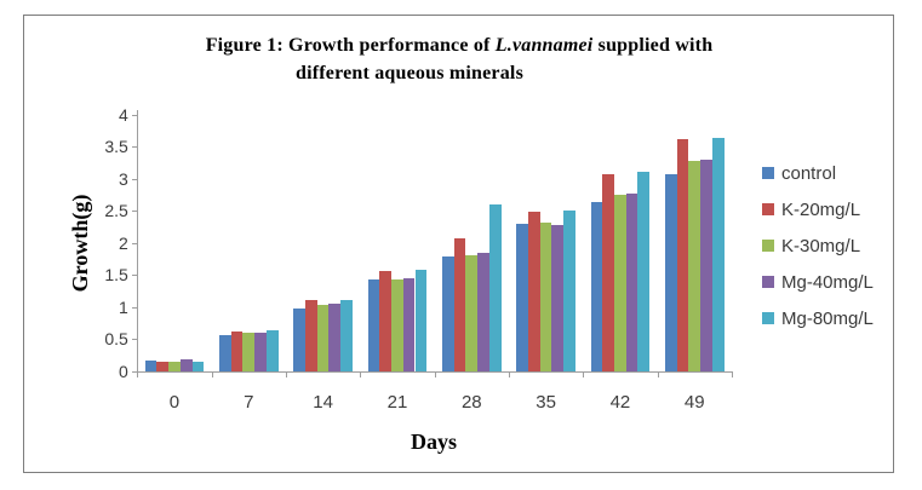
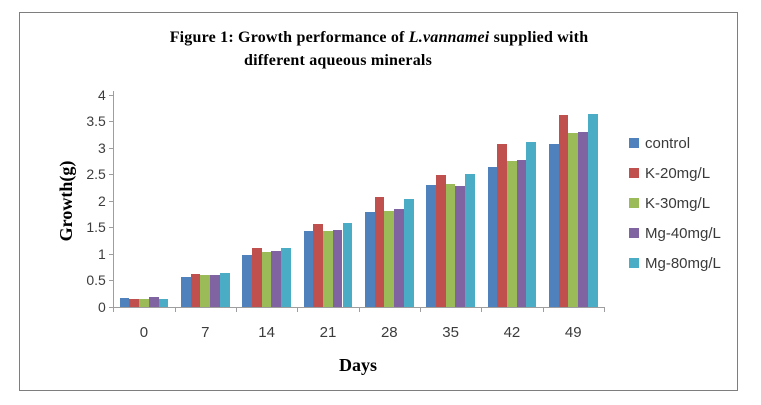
Mg-80mg/L/28: 2.6 -> 2.0
